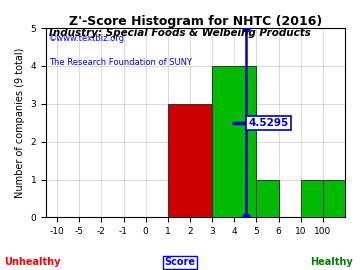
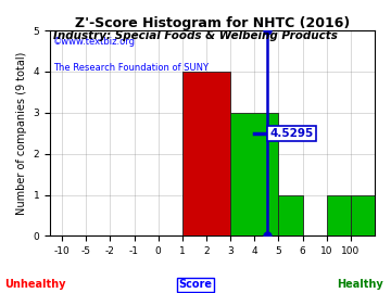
2: 3 -> 4
4: 4 -> 3
